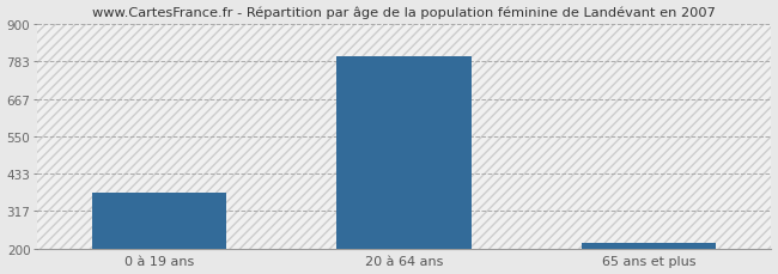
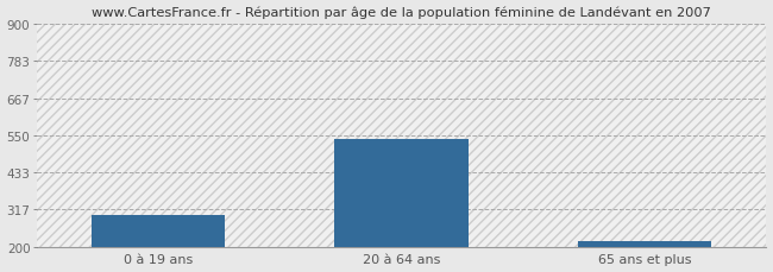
0 à 19 ans: 375 -> 300
20 à 64 ans: 800 -> 540
